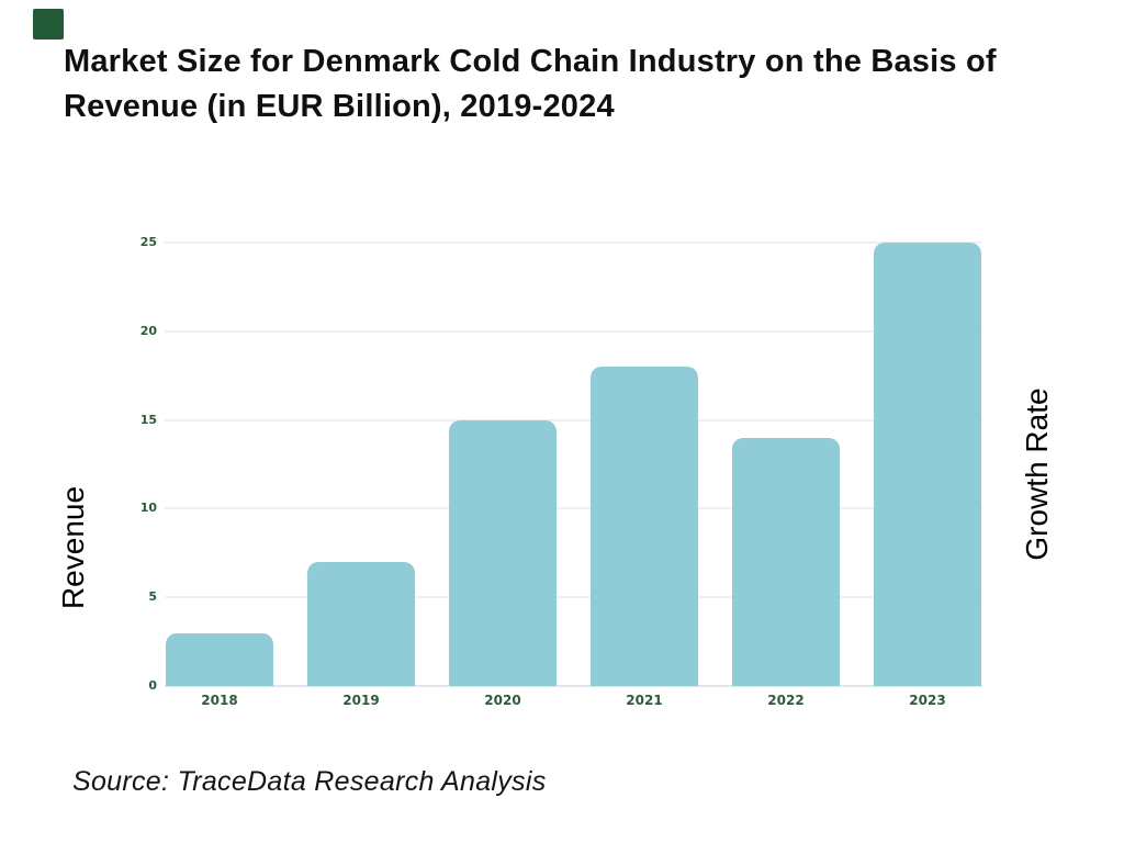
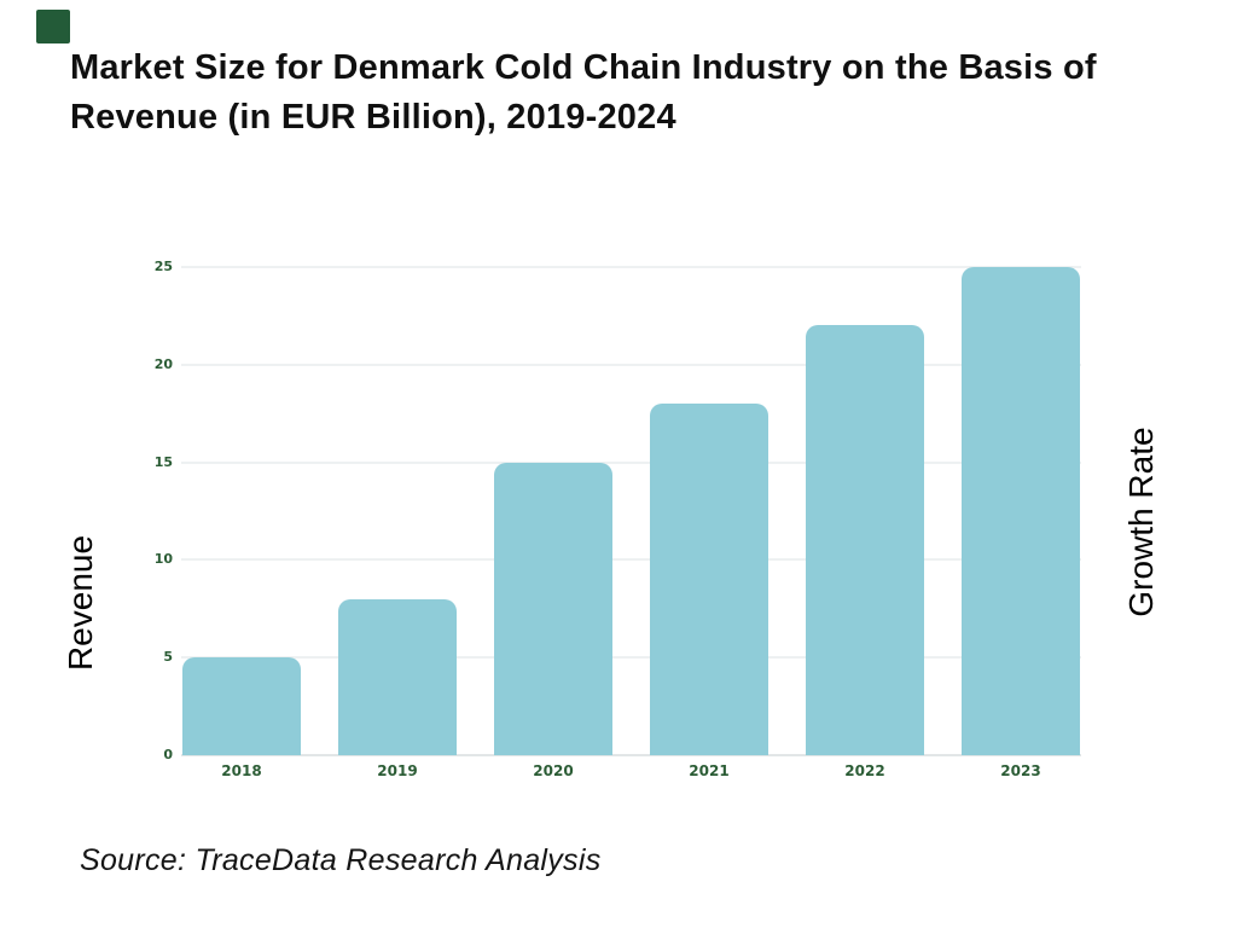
2018: 3 -> 5
2019: 7 -> 8
2022: 14 -> 22
